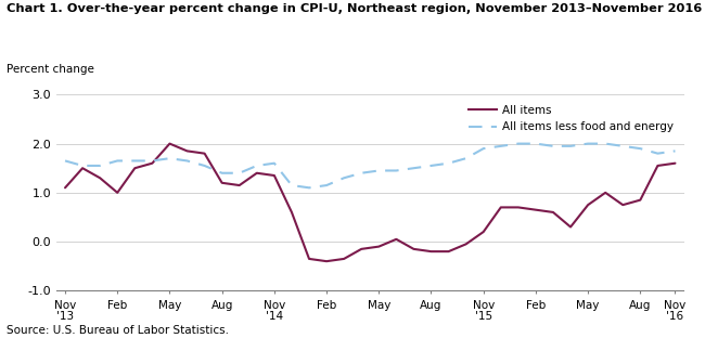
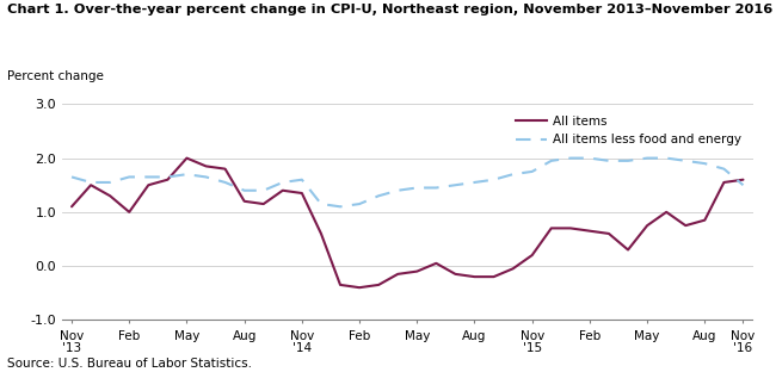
All items less food and energy/Nov '15: 1.90 -> 1.75
All items less food and energy/Nov '16: 1.85 -> 1.50
